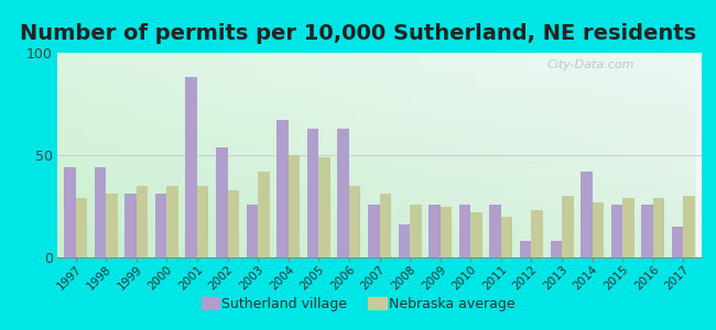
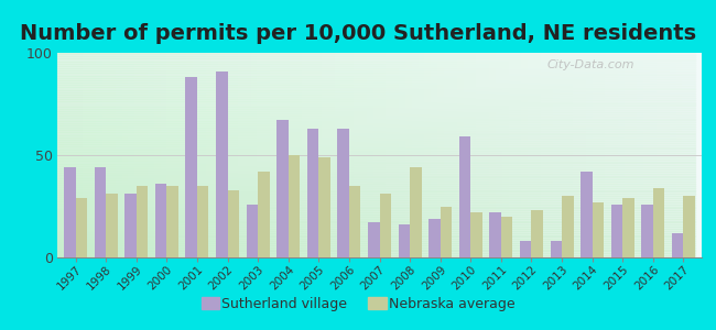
Sutherland village/2000: 31 -> 36
Sutherland village/2002: 54 -> 91
Sutherland village/2007: 26 -> 17
Nebraska average/2008: 26 -> 44
Sutherland village/2009: 26 -> 19
Sutherland village/2010: 26 -> 59
Sutherland village/2011: 26 -> 22
Nebraska average/2016: 29 -> 34
Sutherland village/2017: 15 -> 12
